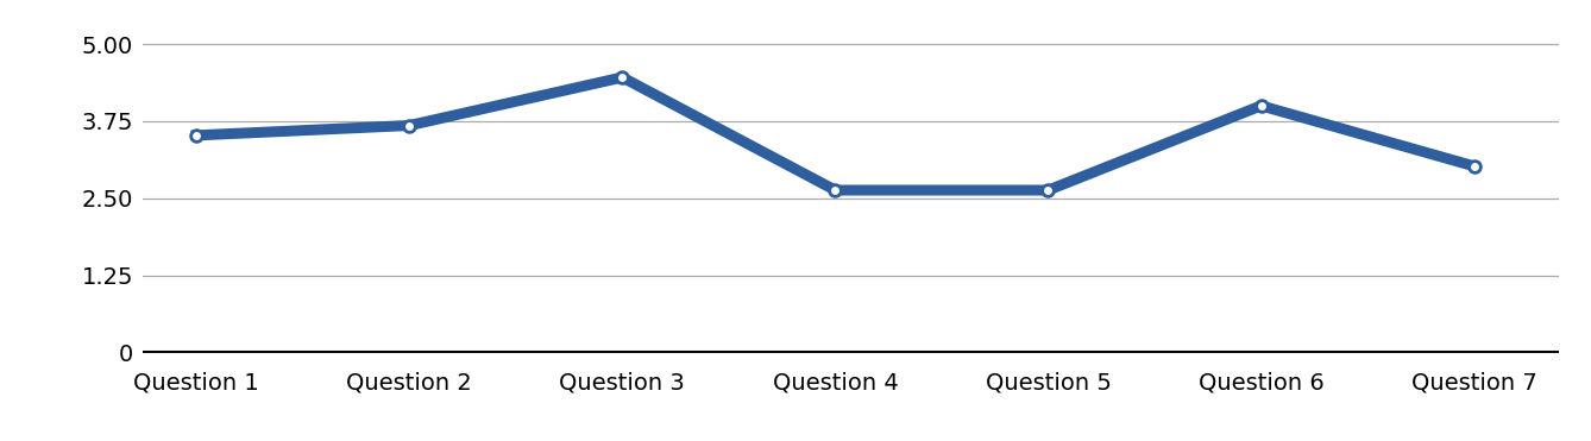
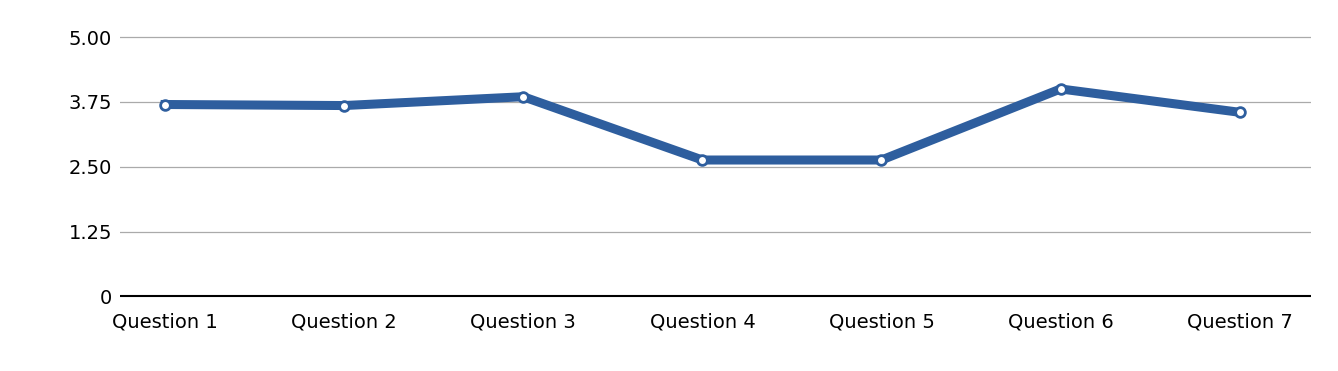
Question 1: 3.52 -> 3.70
Question 3: 4.46 -> 3.85
Question 7: 3.02 -> 3.55
